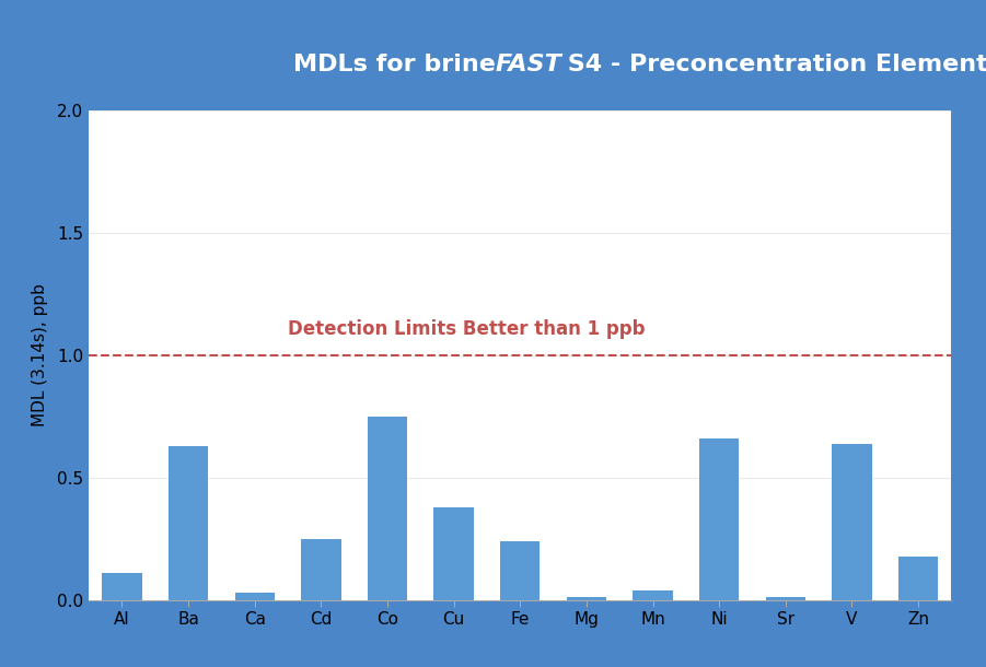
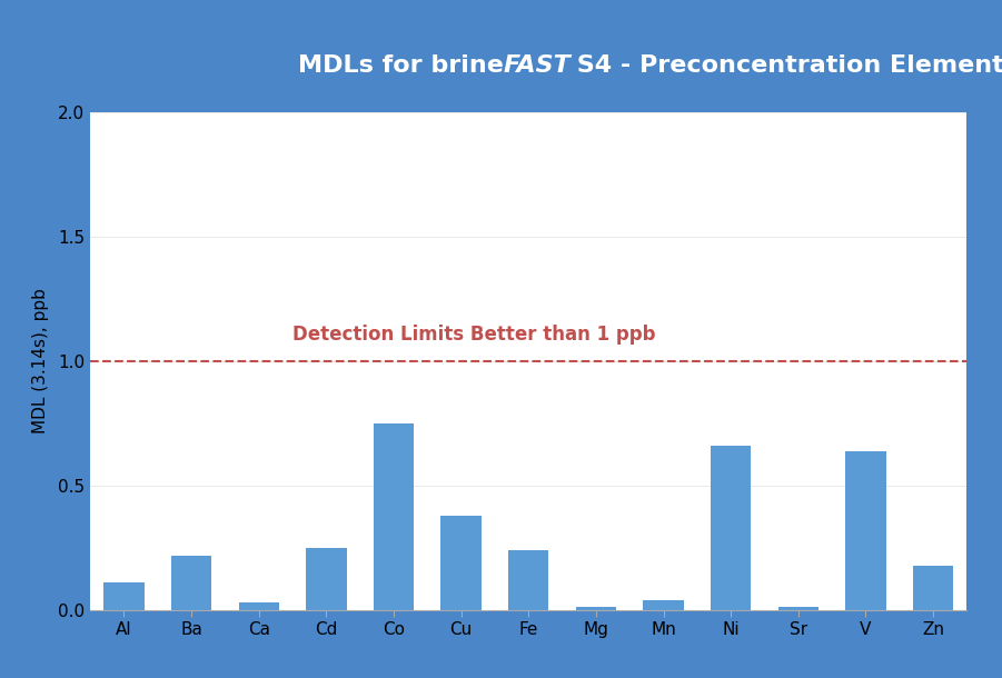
Ba: 0.630 -> 0.220
